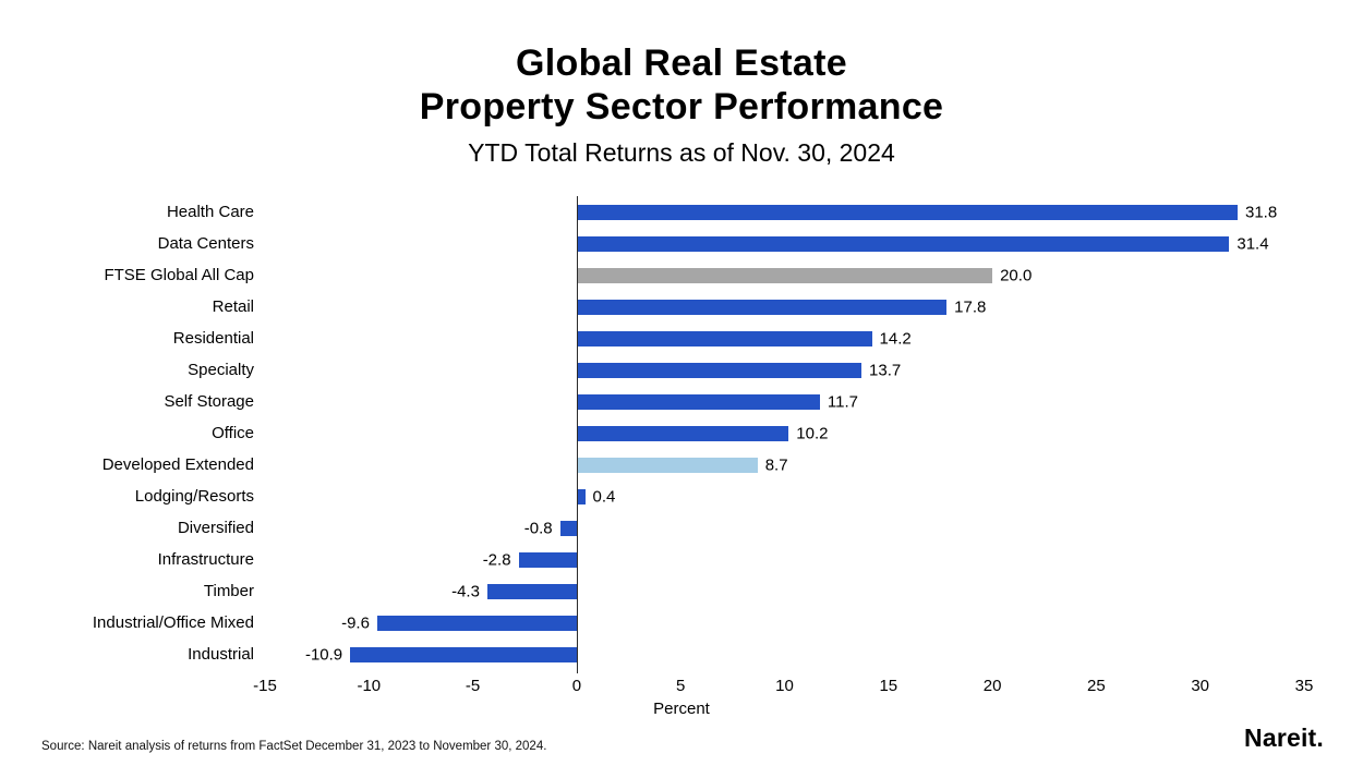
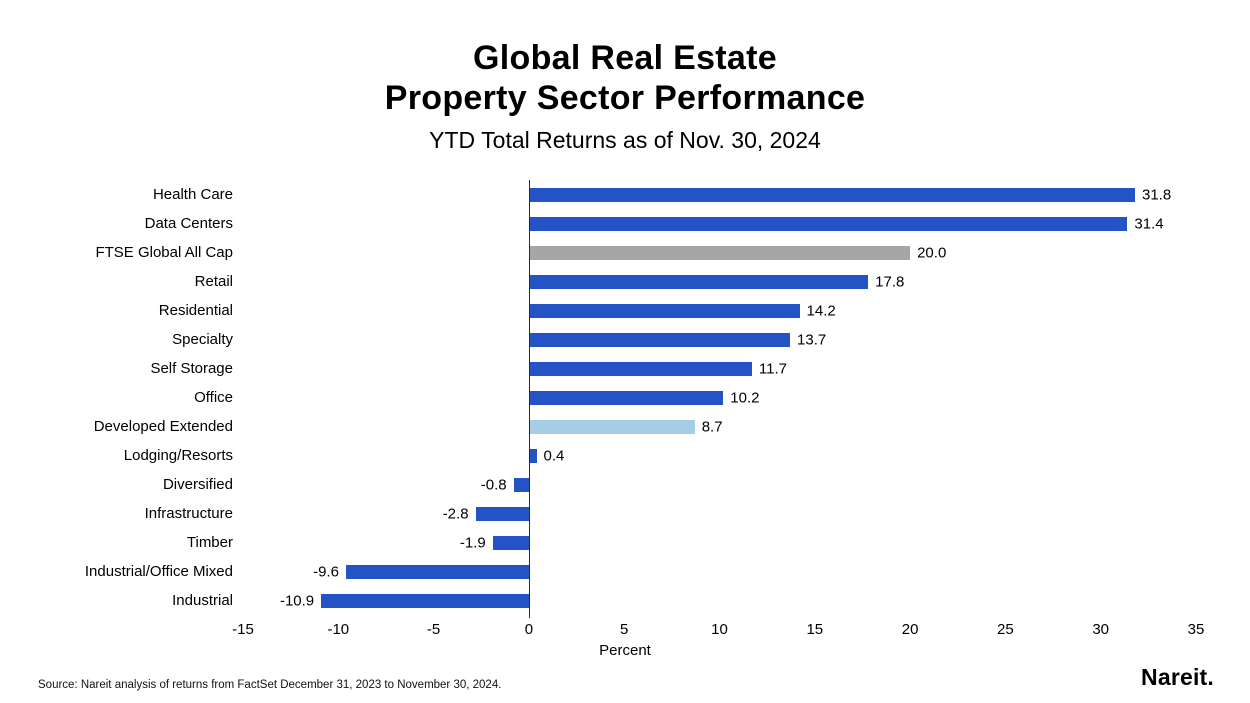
Timber: -4.3 -> -1.9
